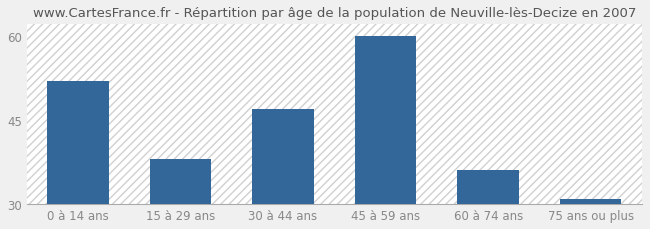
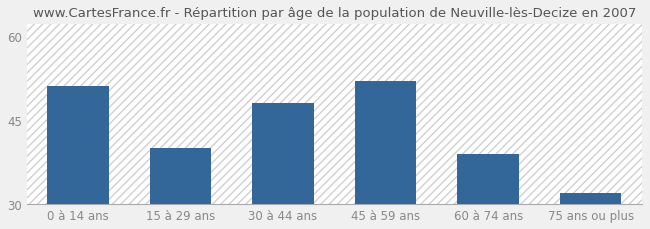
0 à 14 ans: 52 -> 51
15 à 29 ans: 38 -> 40
30 à 44 ans: 47 -> 48
45 à 59 ans: 60 -> 52
60 à 74 ans: 36 -> 39
75 ans ou plus: 31 -> 32
